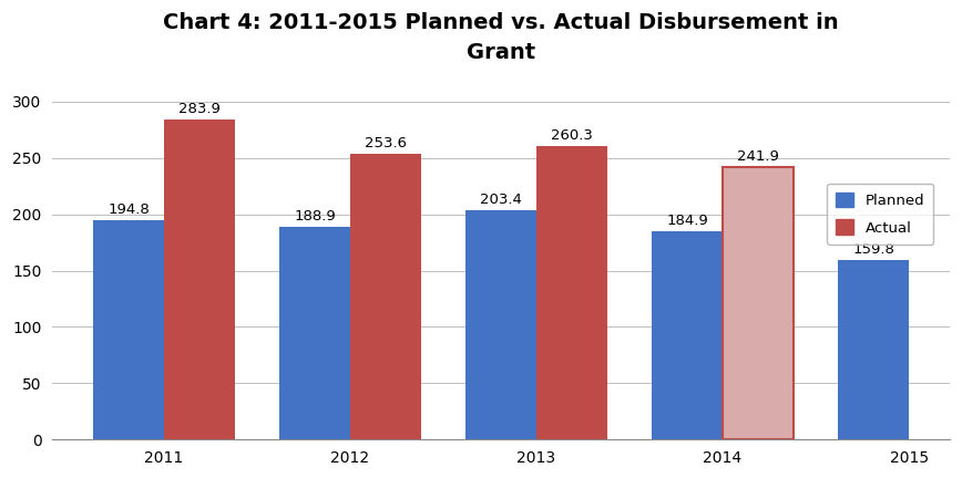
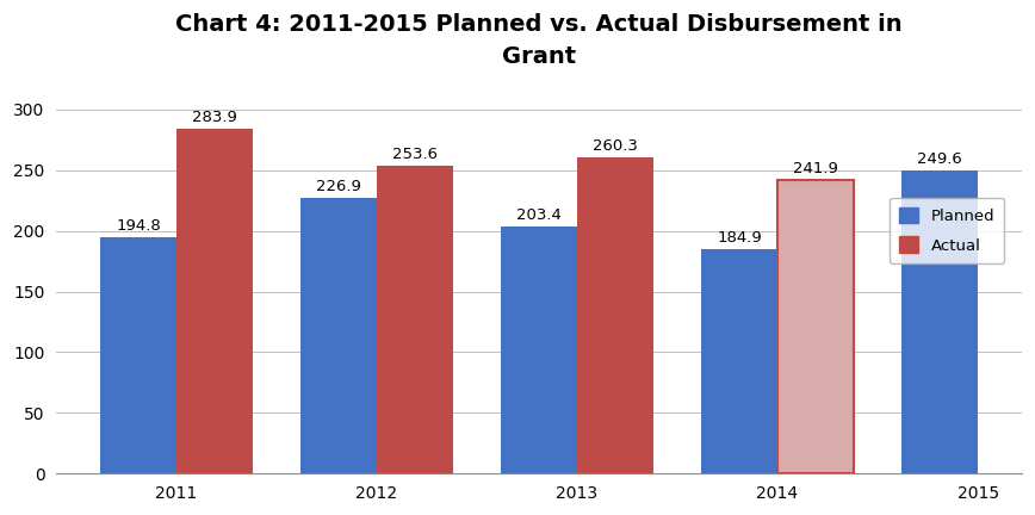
Planned/2012: 188.9 -> 226.9
Planned/2015: 159.8 -> 249.6
